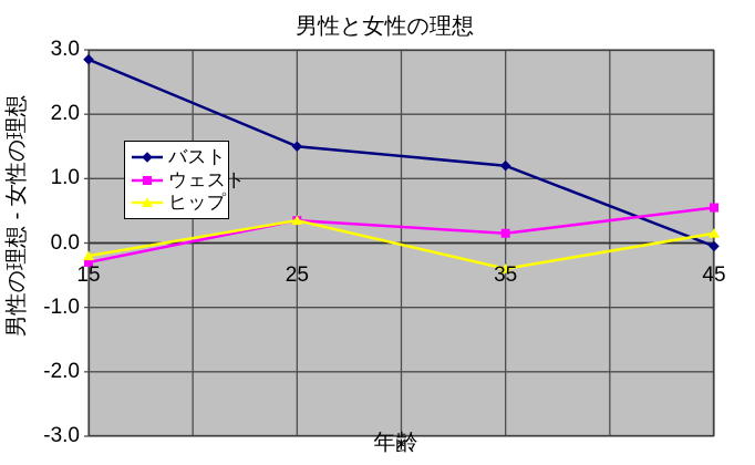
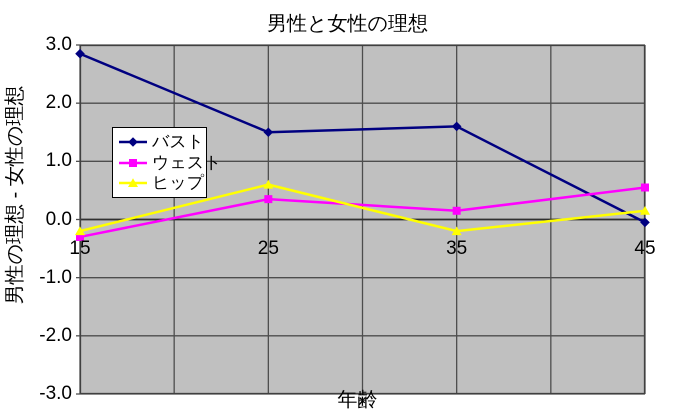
ヒップ/25: 0.3 -> 0.6
バスト/35: 1.2 -> 1.6
ヒップ/35: -0.4 -> -0.2
